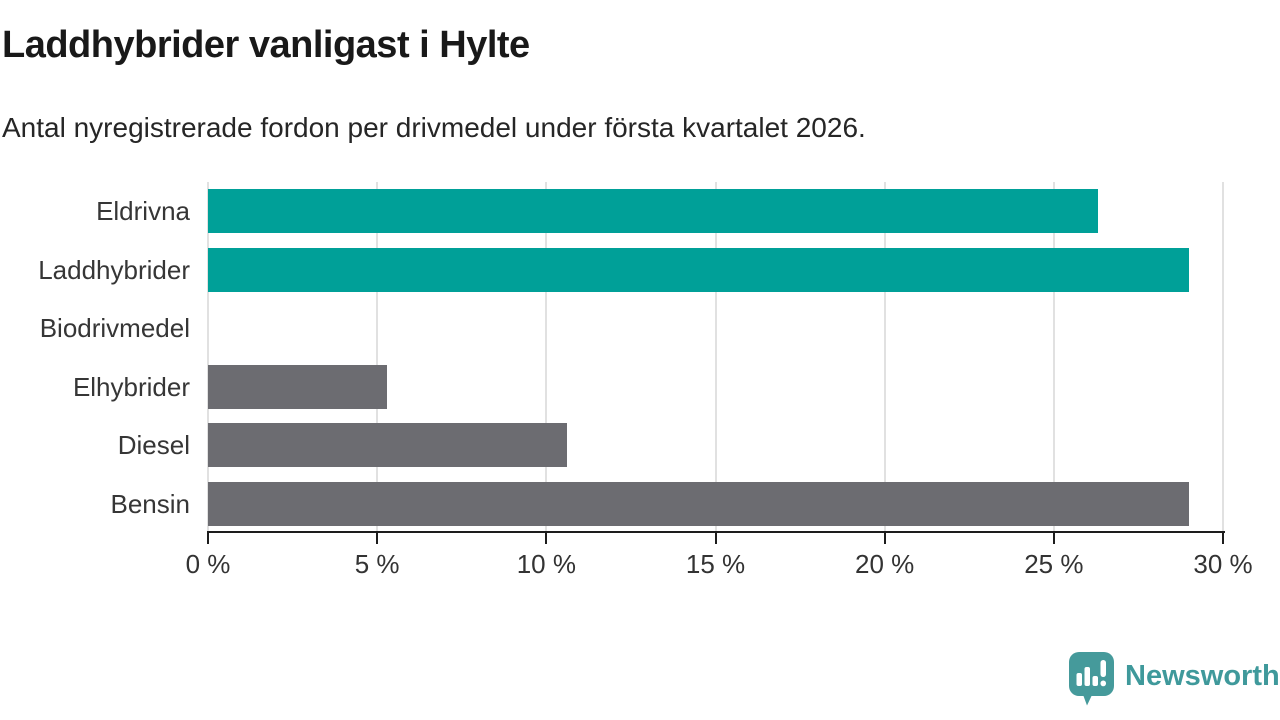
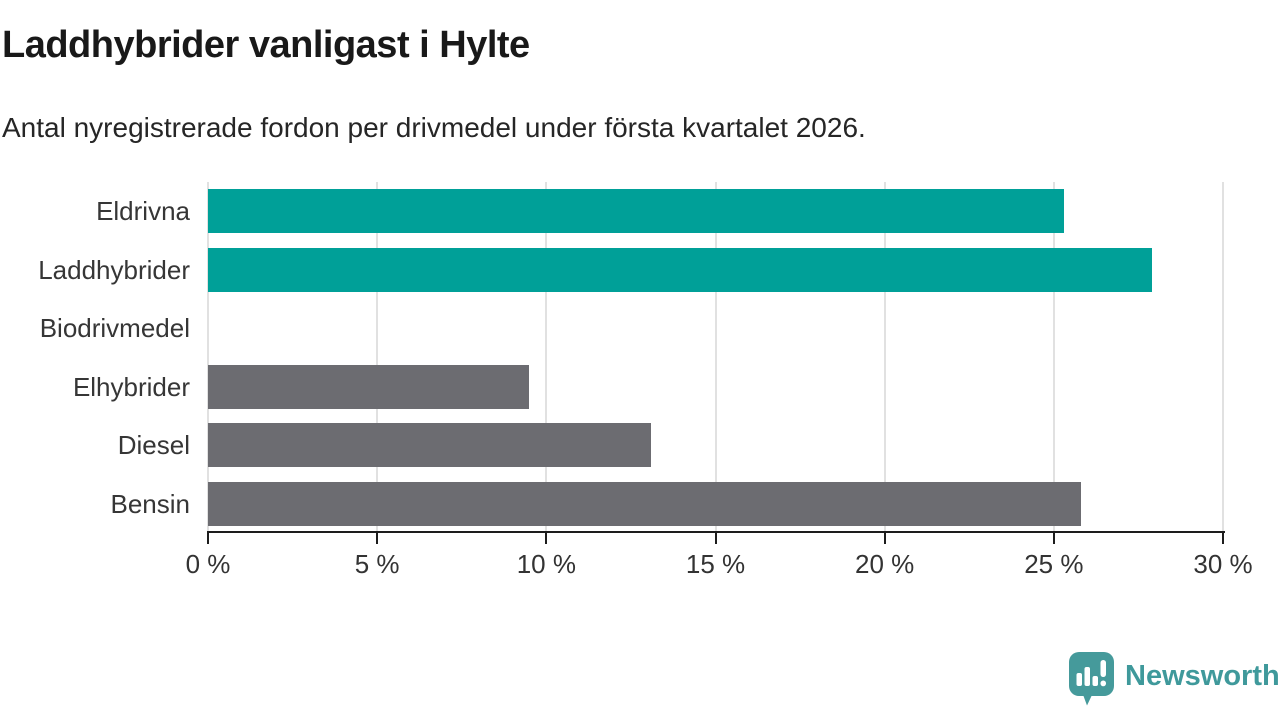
Eldrivna: 26.3% -> 25.3%
Laddhybrider: 29.0% -> 27.9%
Elhybrider: 5.3% -> 9.5%
Diesel: 10.6% -> 13.1%
Bensin: 29.0% -> 25.8%
